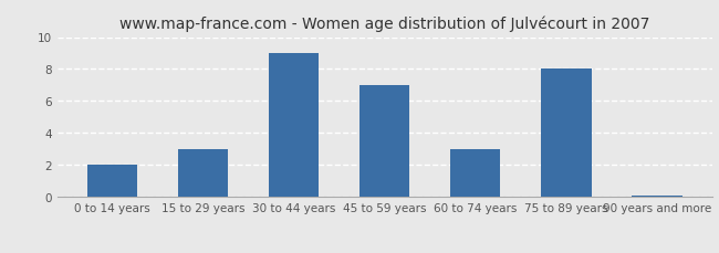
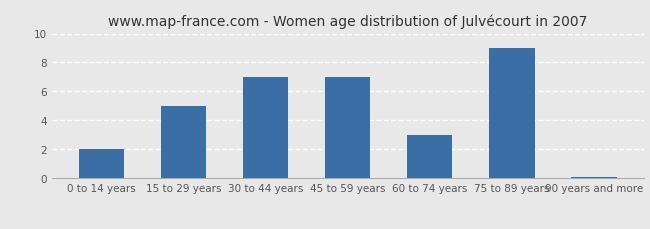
15 to 29 years: 3.0 -> 5.0
30 to 44 years: 9.0 -> 7.0
75 to 89 years: 8.0 -> 9.0
